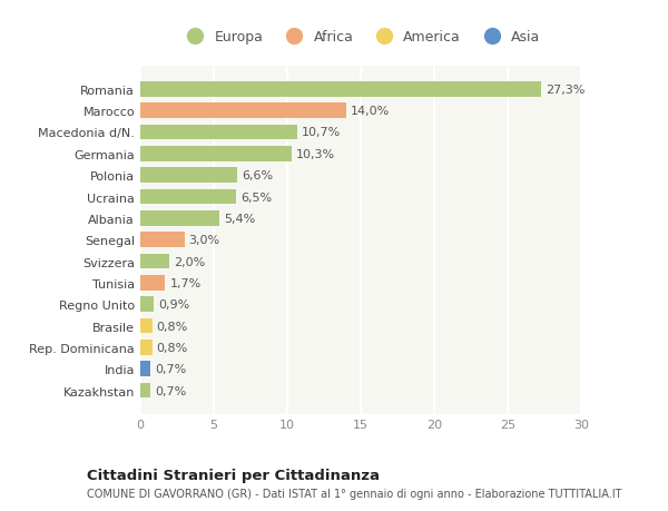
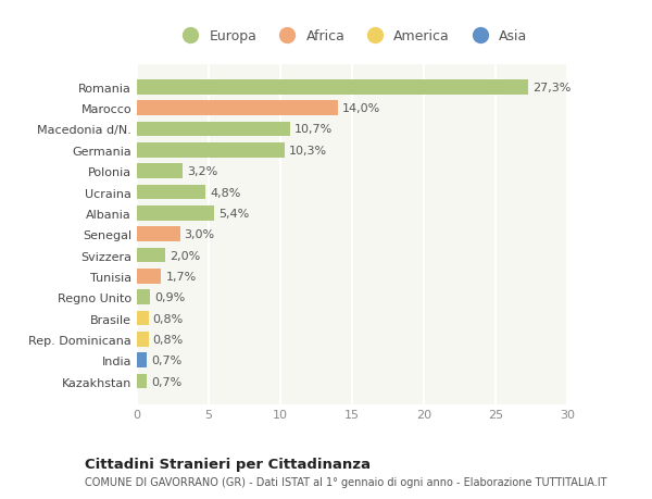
Polonia: 6,6% -> 3,2%
Ucraina: 6,5% -> 4,8%
